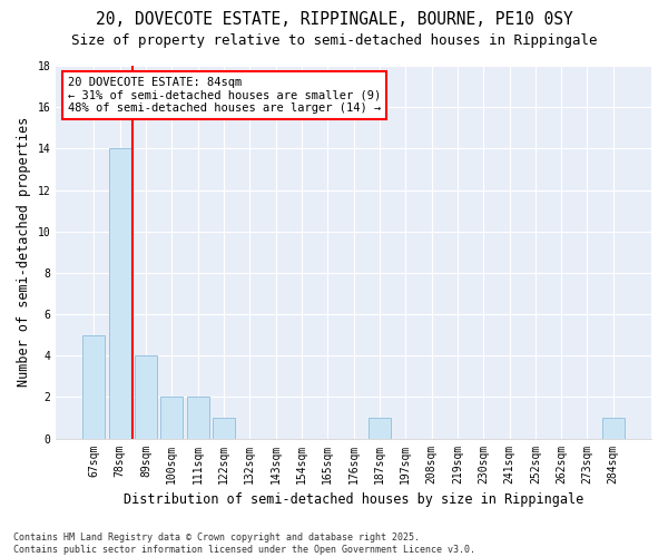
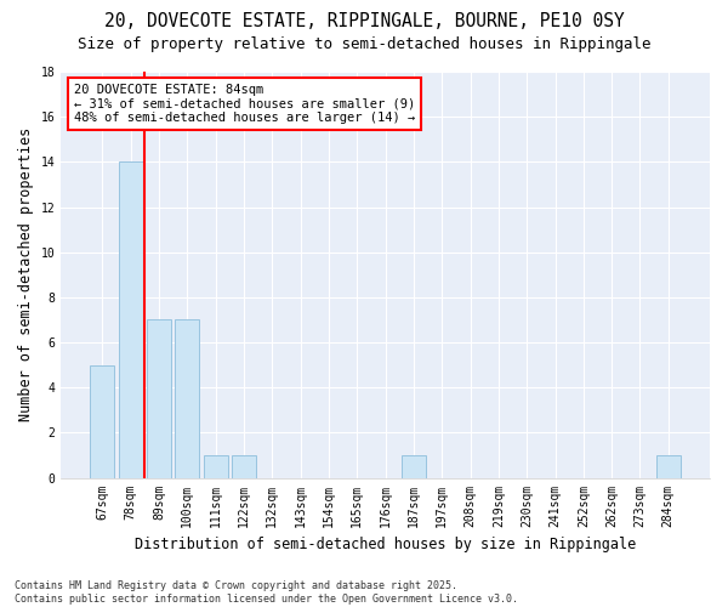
89sqm: 4 -> 7
100sqm: 2 -> 7
111sqm: 2 -> 1
